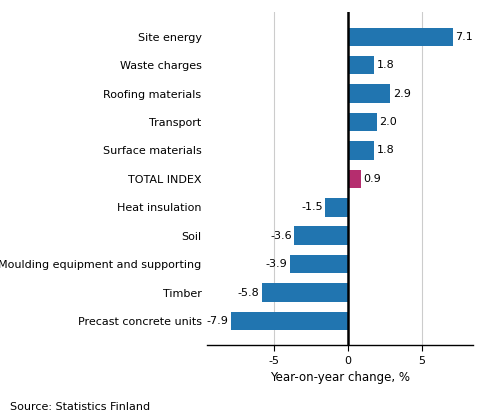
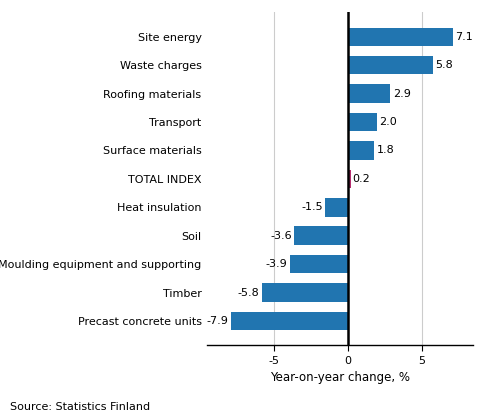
Waste charges: 1.8 -> 5.8
TOTAL INDEX: 0.9 -> 0.2
